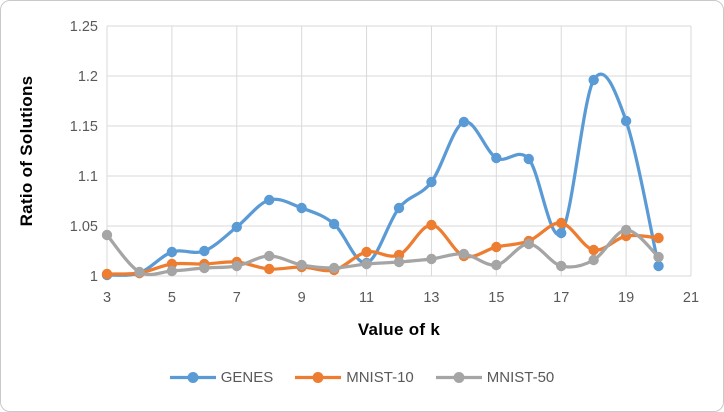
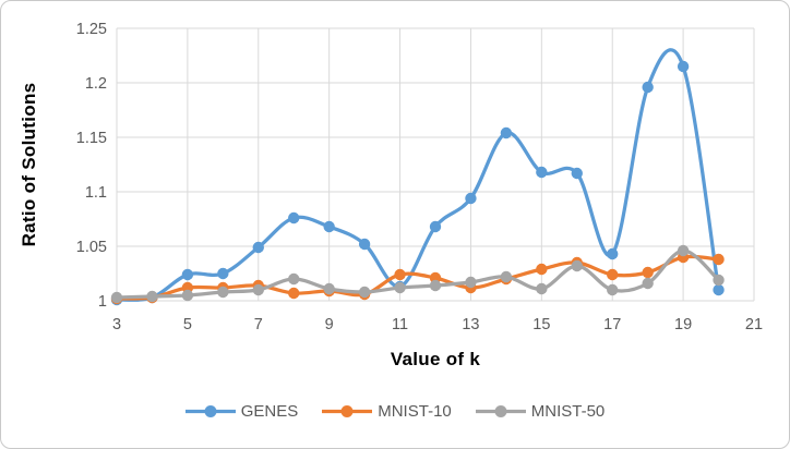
MNIST-50/3: 1.041 -> 1.003
MNIST-10/13: 1.051 -> 1.012
MNIST-10/17: 1.053 -> 1.024
GENES/19: 1.155 -> 1.215
